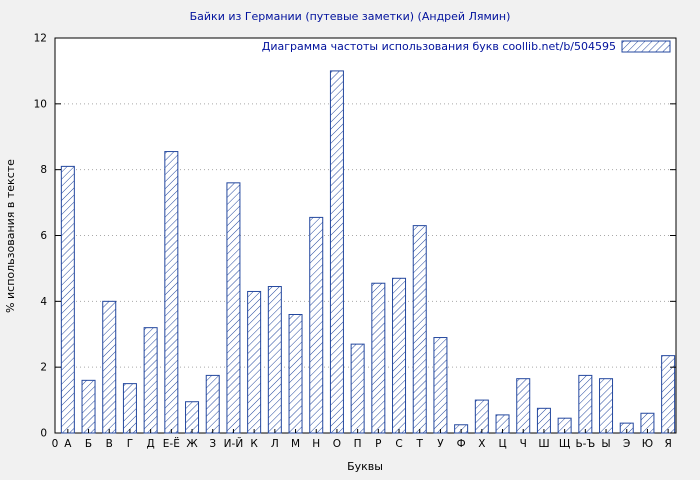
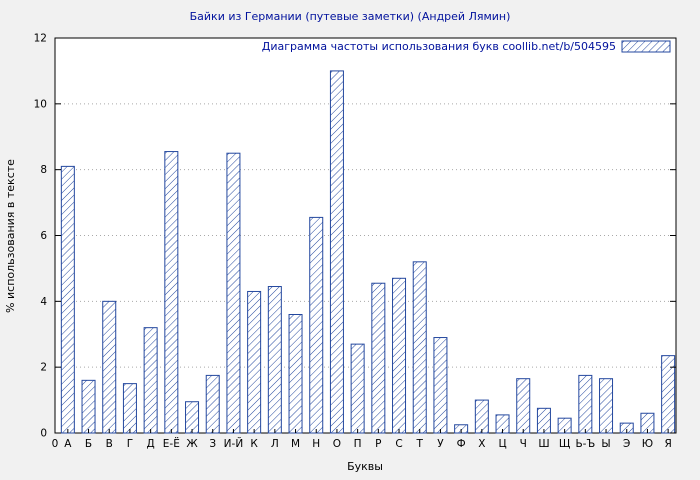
И-Й: 7.6 -> 8.5
Т: 6.3 -> 5.2
